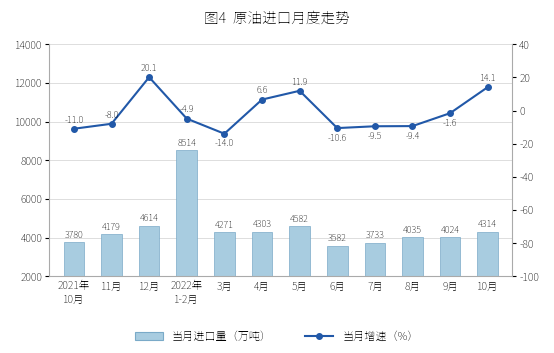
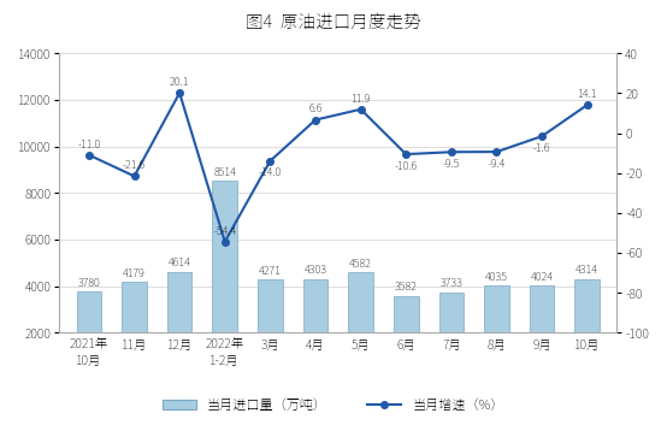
当月增速（%）/11月: -8.0 -> -21.6
当月增速（%）/2022年 1-2月: -4.9 -> -54.4
